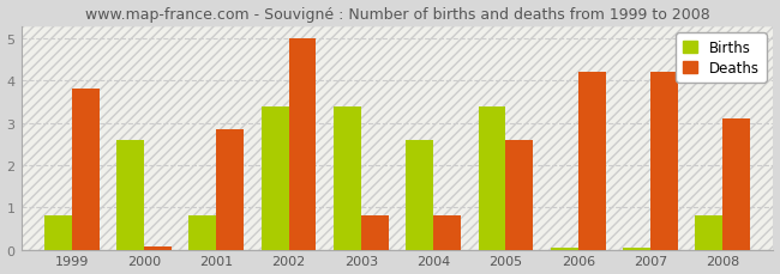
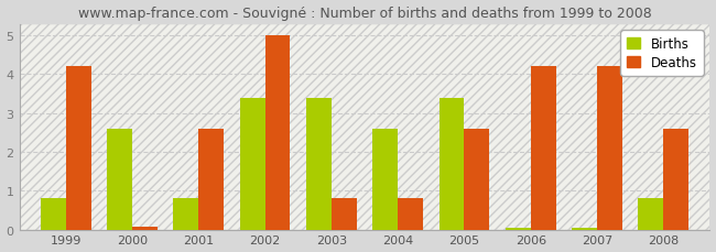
Deaths/1999: 3.80 -> 4.20
Deaths/2001: 2.85 -> 2.60
Deaths/2008: 3.10 -> 2.60
